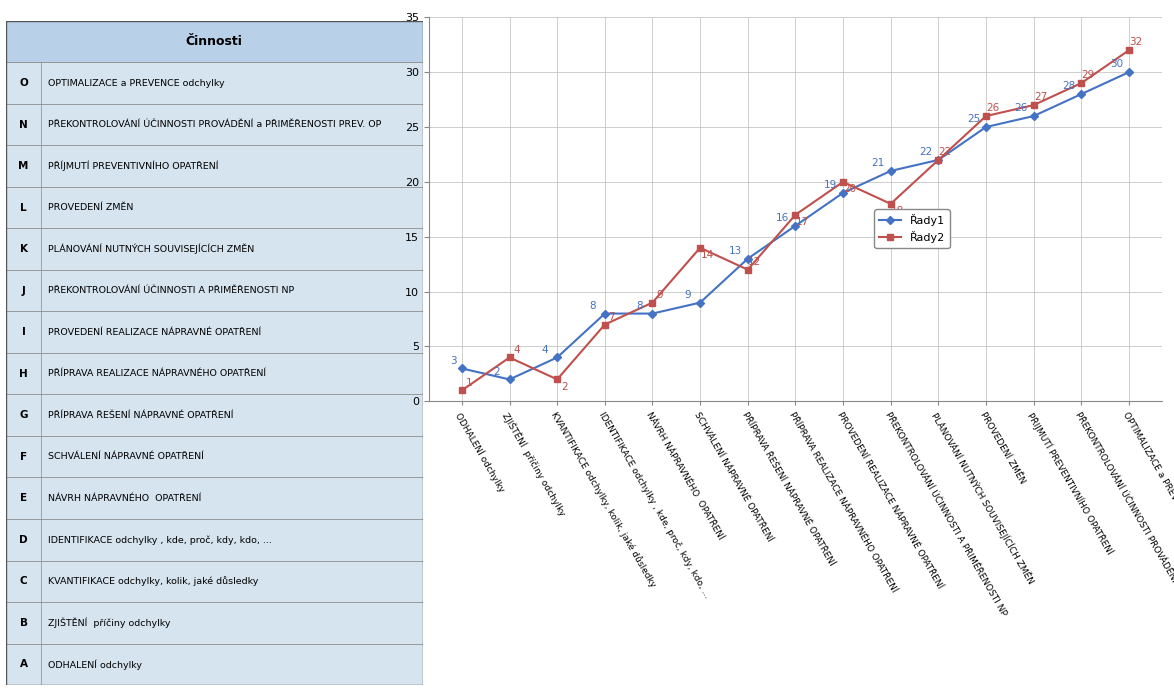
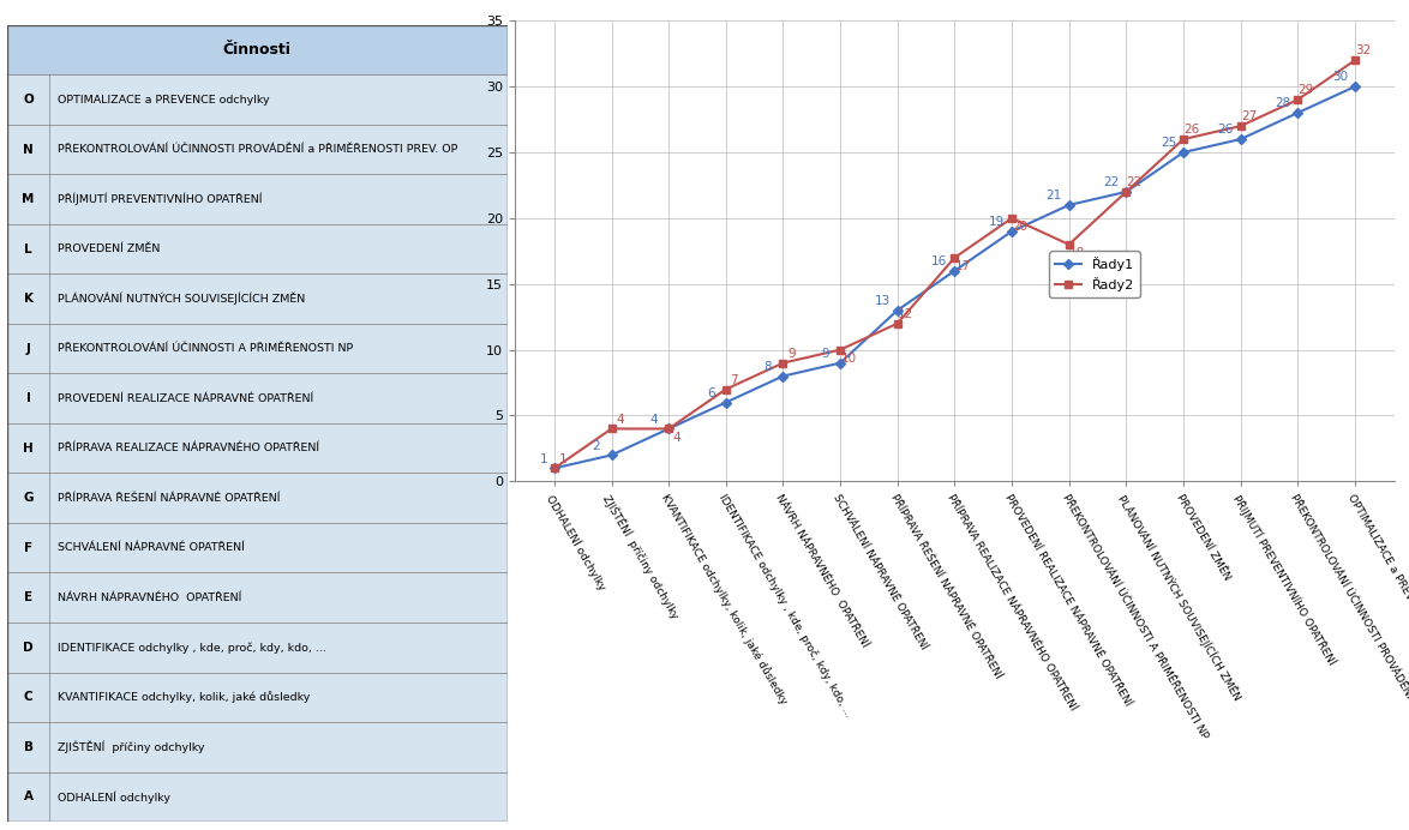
Řady1/ODHALENÍ odchylky: 3 -> 1
Řady2/KVANTIFIKACE odchylky, kolik, jaké důsledky: 2 -> 4
Řady1/IDENTIFIKACE odchylky , kde, proč, kdy, kdo, ...: 8 -> 6
Řady2/SCHVÁLENÍ NÁPRAVNÉ OPATŘENÍ: 14 -> 10
